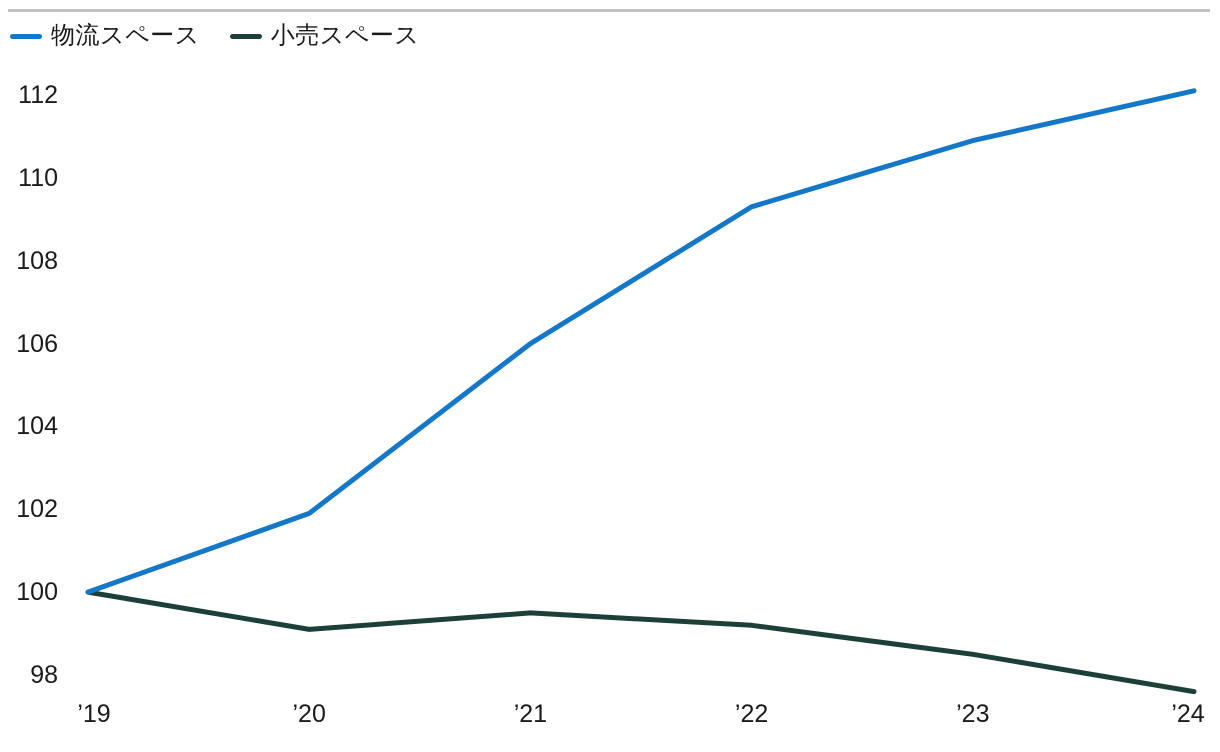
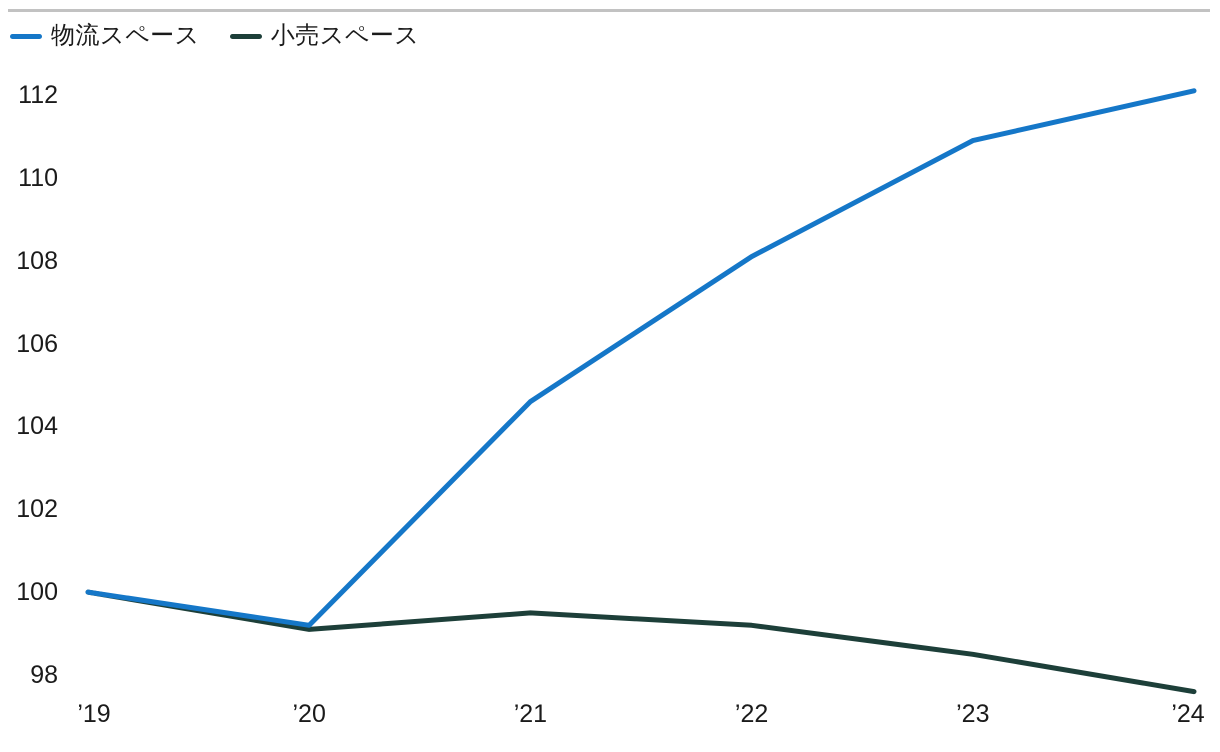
物流スペース/’20: 101.9 -> 99.2
物流スペース/’21: 106.0 -> 104.6
物流スペース/’22: 109.3 -> 108.1
